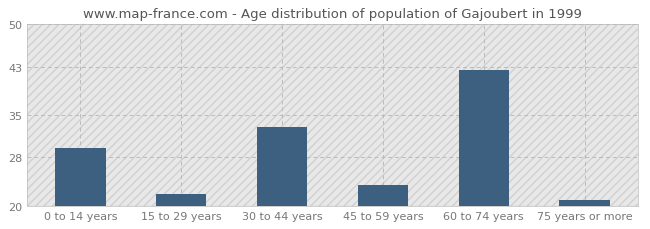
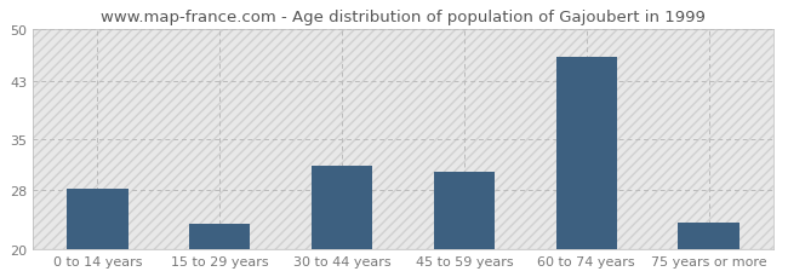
0 to 14 years: 29.5 -> 28.2
15 to 29 years: 22.0 -> 23.4
30 to 44 years: 33.0 -> 31.4
45 to 59 years: 23.5 -> 30.6
60 to 74 years: 42.5 -> 46.2
75 years or more: 21.0 -> 23.6
